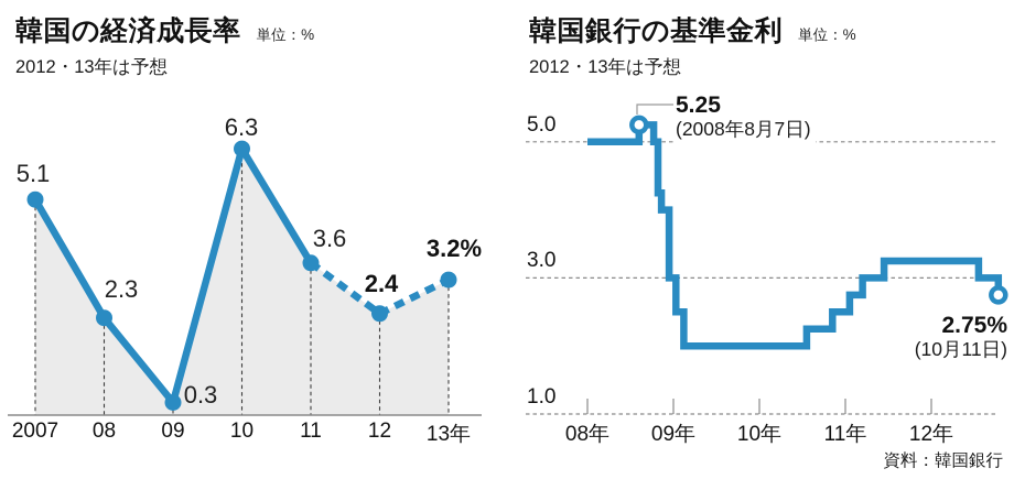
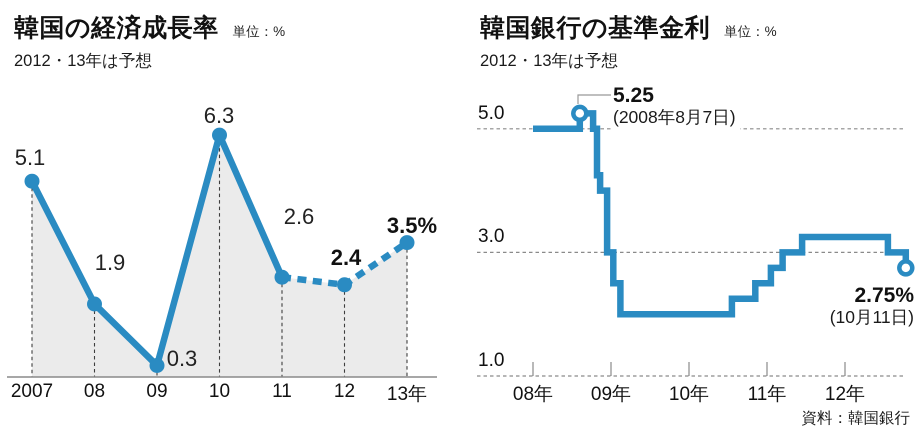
韓国の経済成長率/08: 2.3 -> 1.9
韓国の経済成長率/11: 3.6 -> 2.6
韓国の経済成長率/13年: 3.2% -> 3.5%
